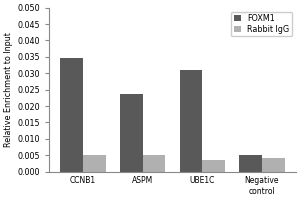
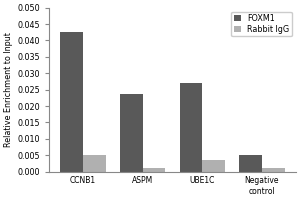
FOXM1/CCNB1: 0.0345 -> 0.0425
Rabbit IgG/ASPM: 0.0050 -> 0.0010
FOXM1/UBE1C: 0.0310 -> 0.0270
Rabbit IgG/Negative control: 0.0040 -> 0.0010
